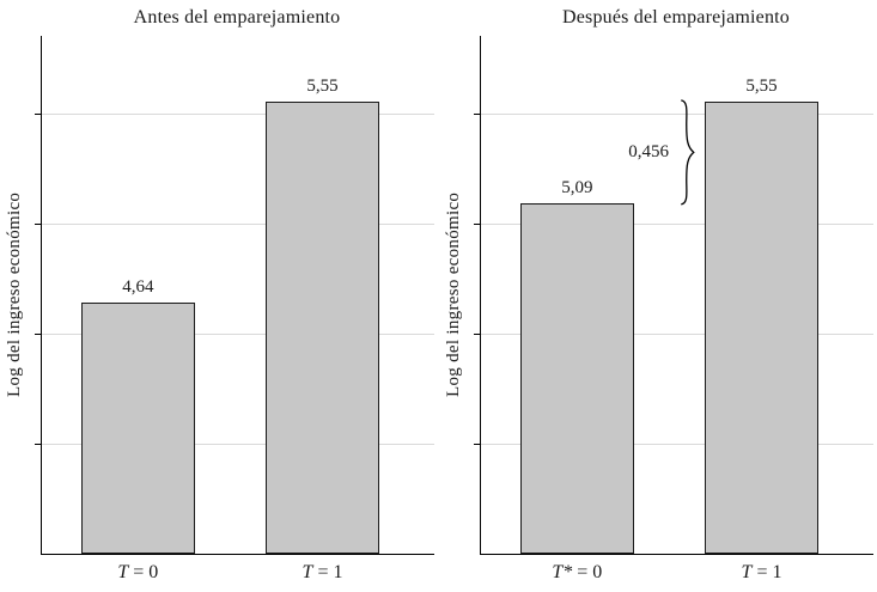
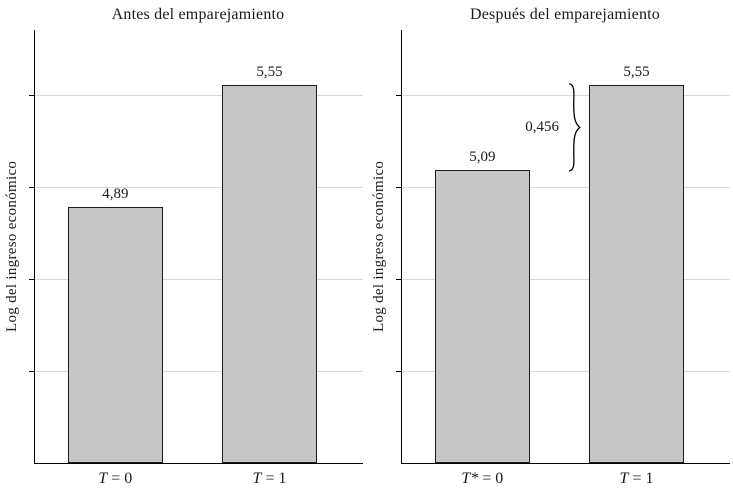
Antes del emparejamiento/T = 0: 4,64 -> 4,89
